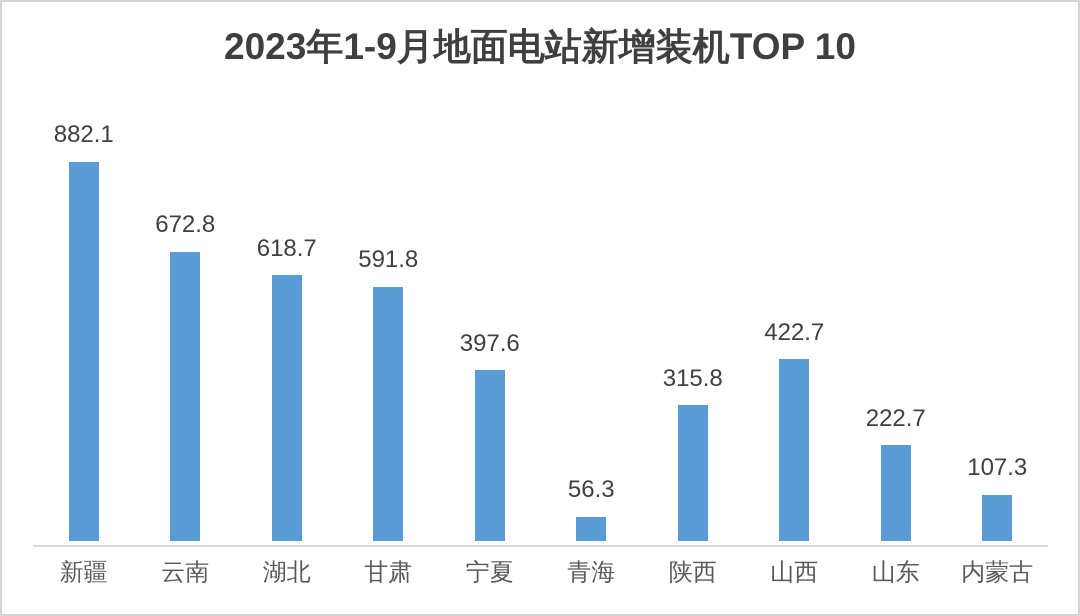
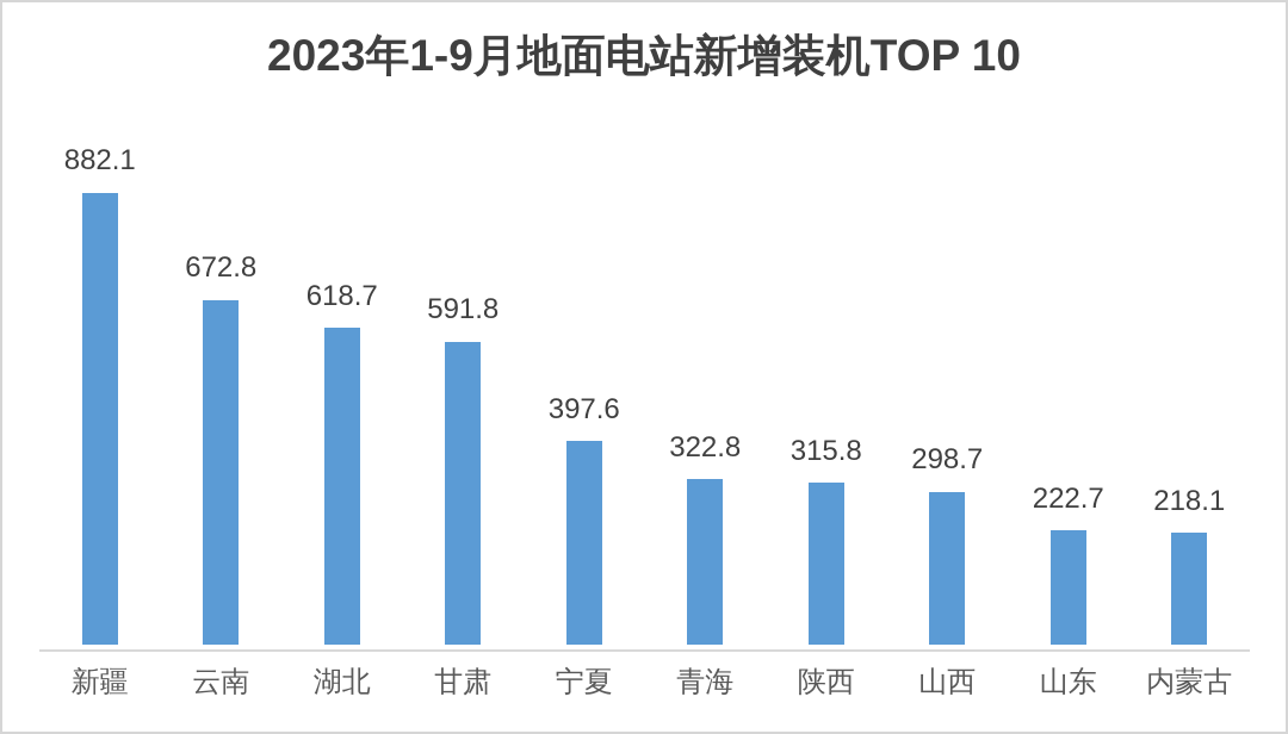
青海: 56.3 -> 322.8
山西: 422.7 -> 298.7
内蒙古: 107.3 -> 218.1
